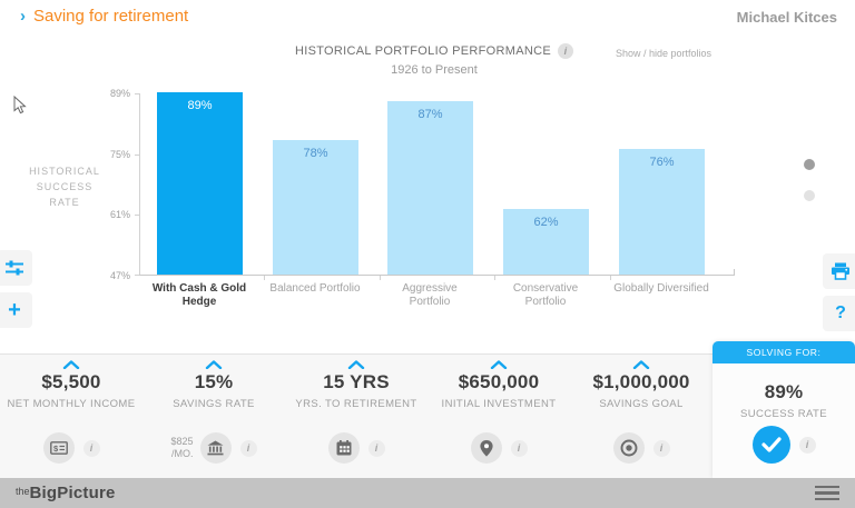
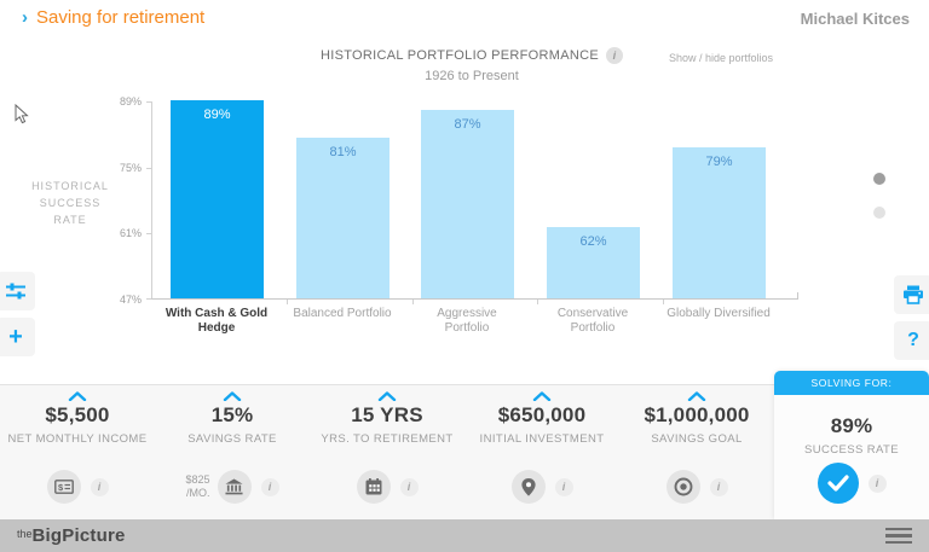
Balanced Portfolio: 78% -> 81%
Globally Diversified: 76% -> 79%
